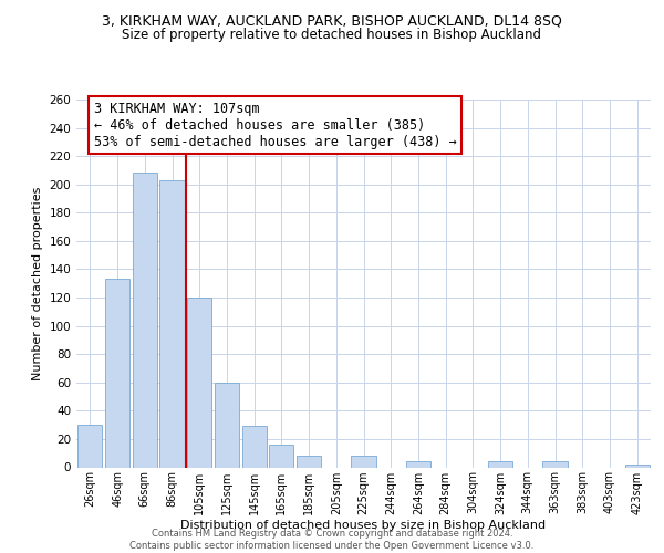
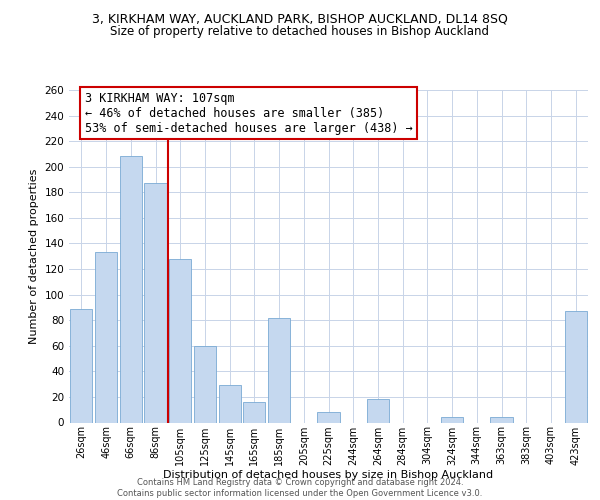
26sqm: 30 -> 89
86sqm: 203 -> 187
105sqm: 120 -> 128
185sqm: 8 -> 82
264sqm: 4 -> 18
423sqm: 2 -> 87
